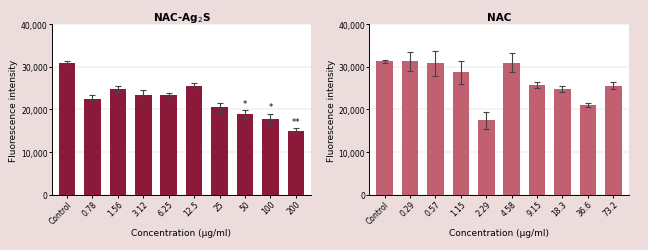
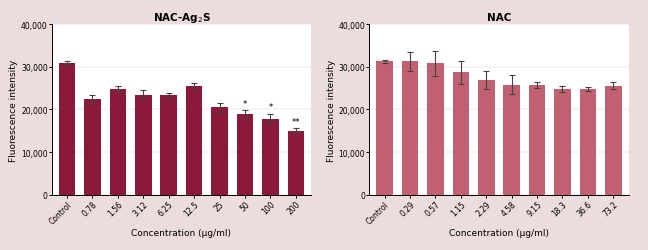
NAC/2.29: 17,500 -> 26,900
NAC/4.58: 31,000 -> 25,800
NAC/36.6: 21,000 -> 24,800
